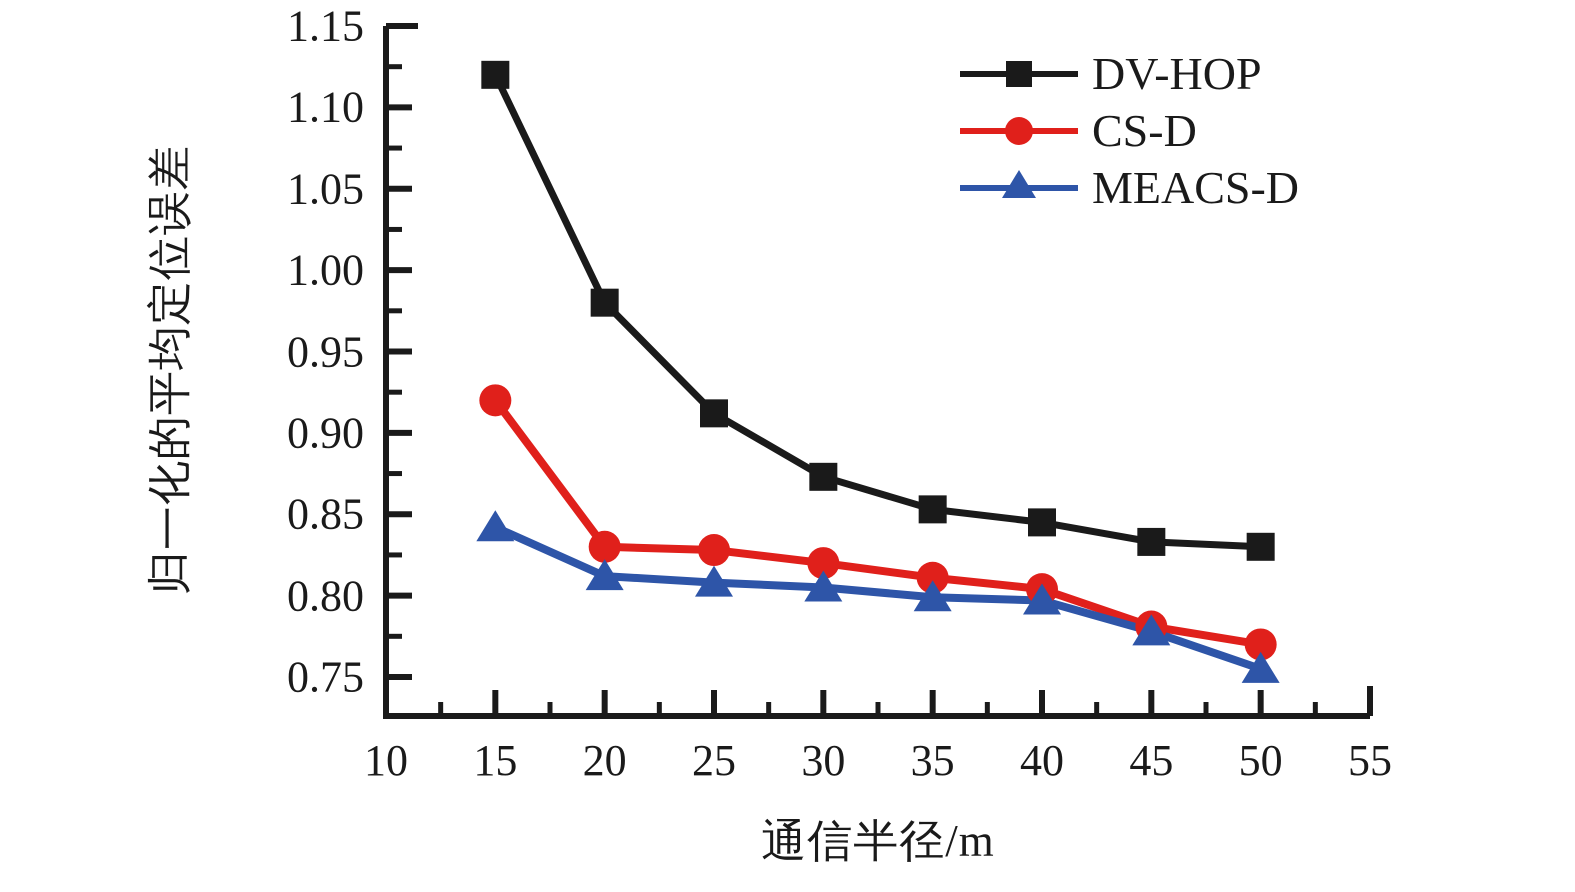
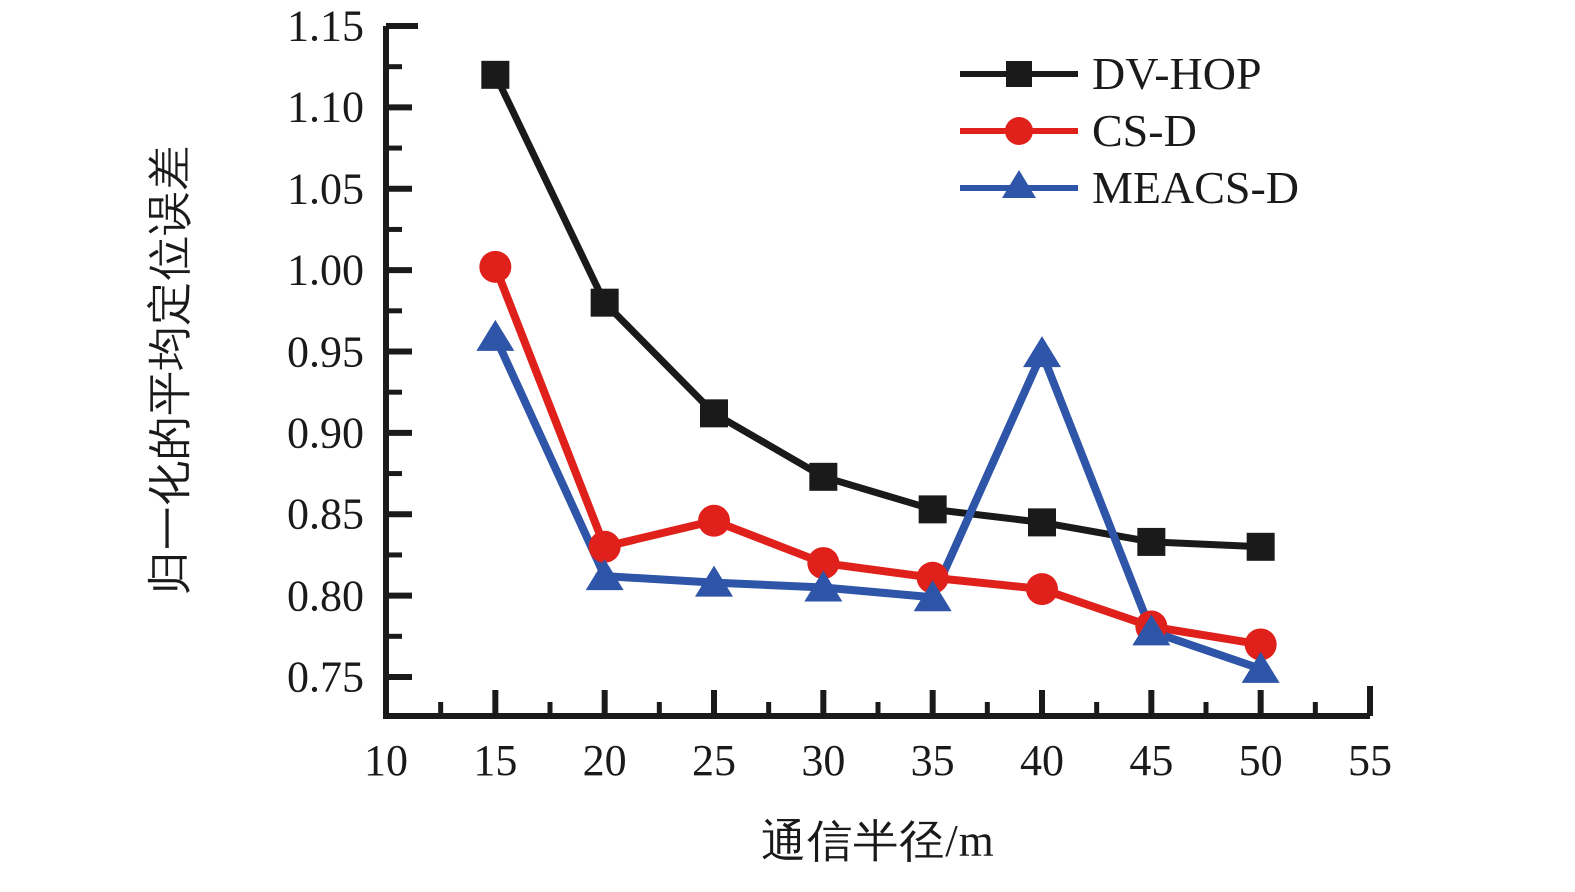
CS-D/15: 0.920 -> 1.002
MEACS-D/15: 0.842 -> 0.959
CS-D/25: 0.828 -> 0.846
MEACS-D/40: 0.797 -> 0.949
